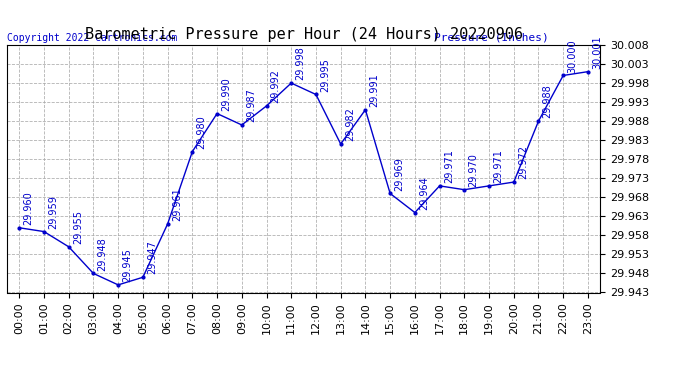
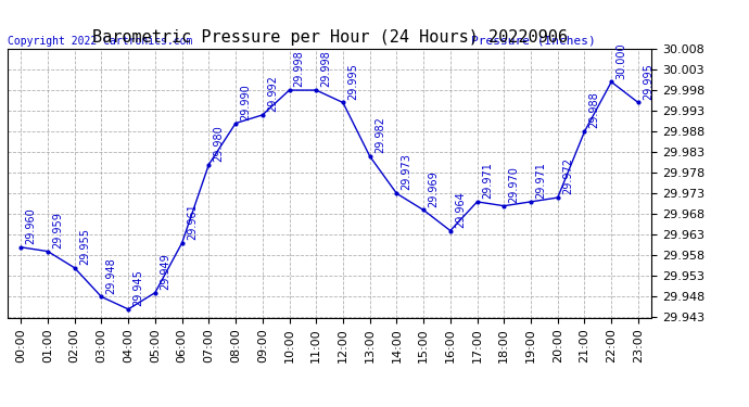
05:00: 29.947 -> 29.949
09:00: 29.987 -> 29.992
10:00: 29.992 -> 29.998
14:00: 29.991 -> 29.973
23:00: 30.001 -> 29.995
